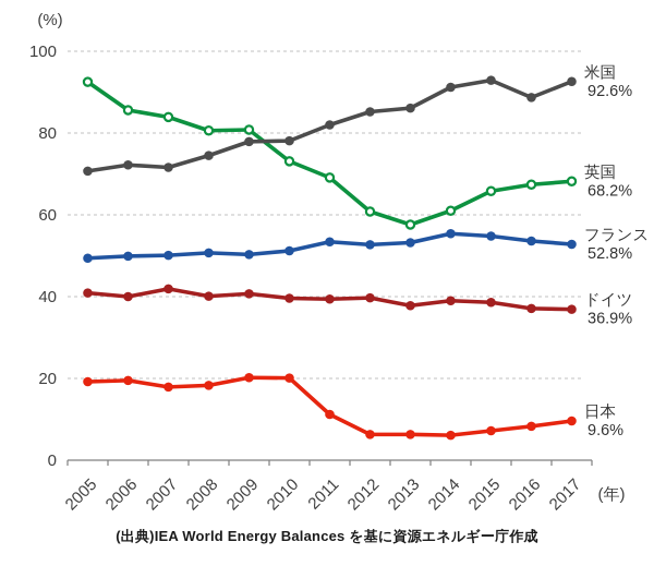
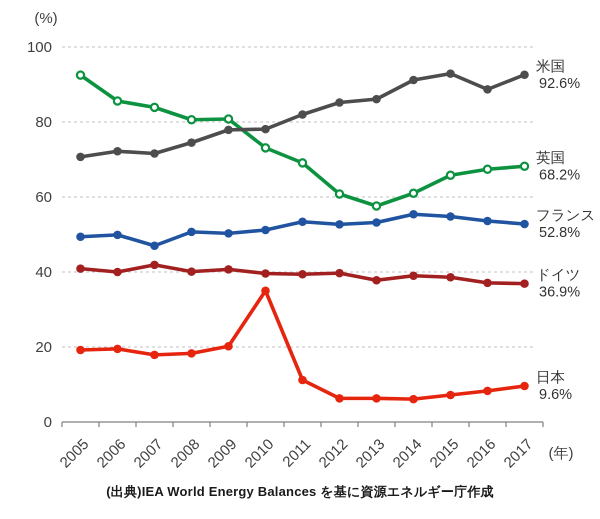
フランス/2007: 50 -> 47
日本/2010: 20 -> 35
